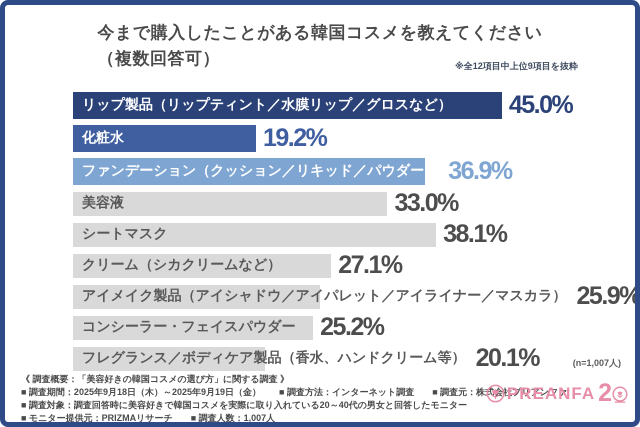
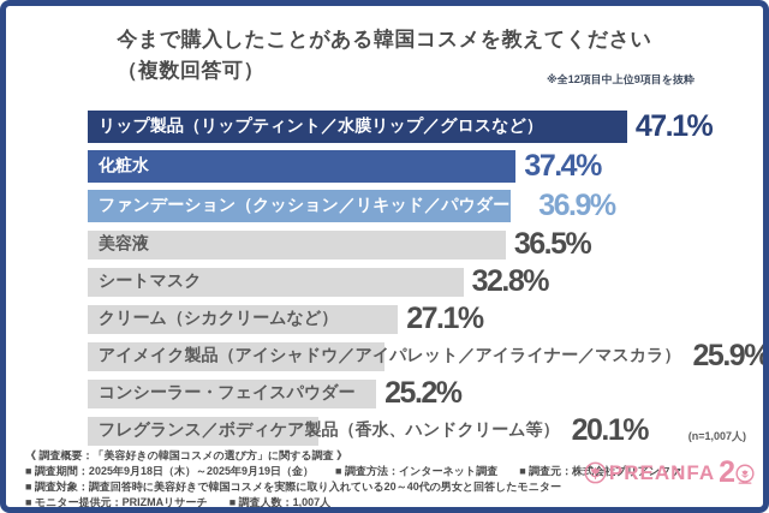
リップ製品（リップティント／水膜リップ／グロスなど）: 45.0% -> 47.1%
化粧水: 19.2% -> 37.4%
美容液: 33.0% -> 36.5%
シートマスク: 38.1% -> 32.8%
